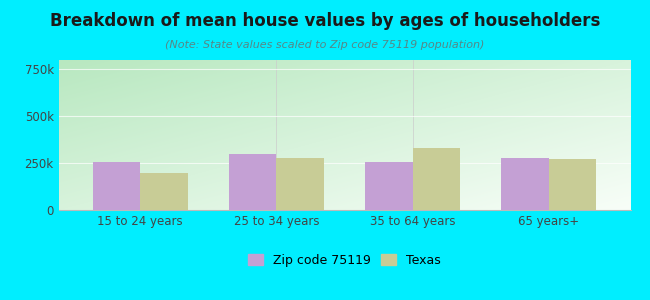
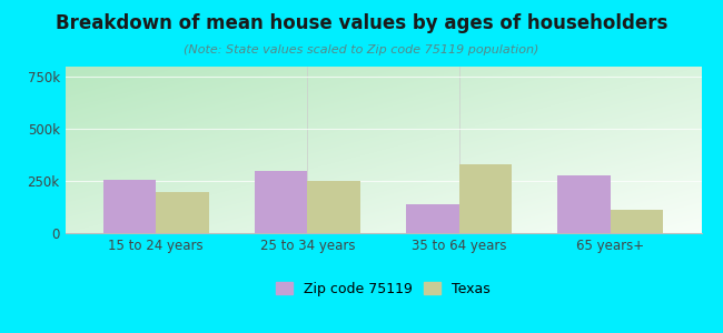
Texas/25 to 34 years: 280k -> 250k
Zip code 75119/35 to 64 years: 260k -> 140k
Texas/65 years+: 270k -> 110k
